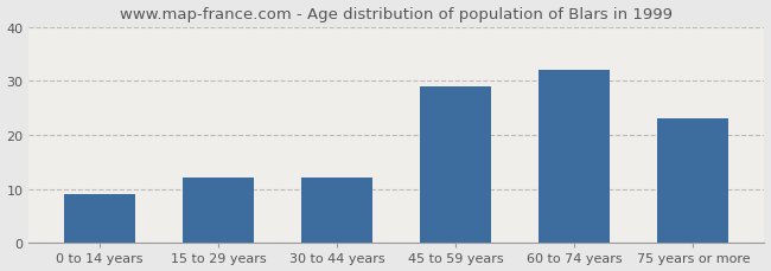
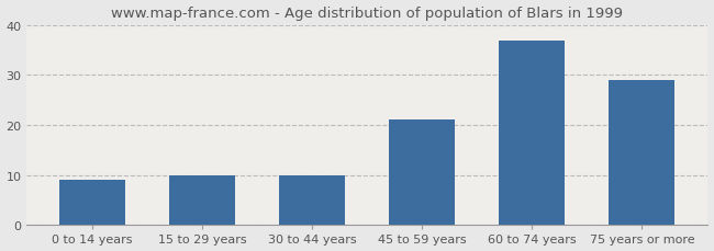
15 to 29 years: 12 -> 10
30 to 44 years: 12 -> 10
45 to 59 years: 29 -> 21
60 to 74 years: 32 -> 37
75 years or more: 23 -> 29
